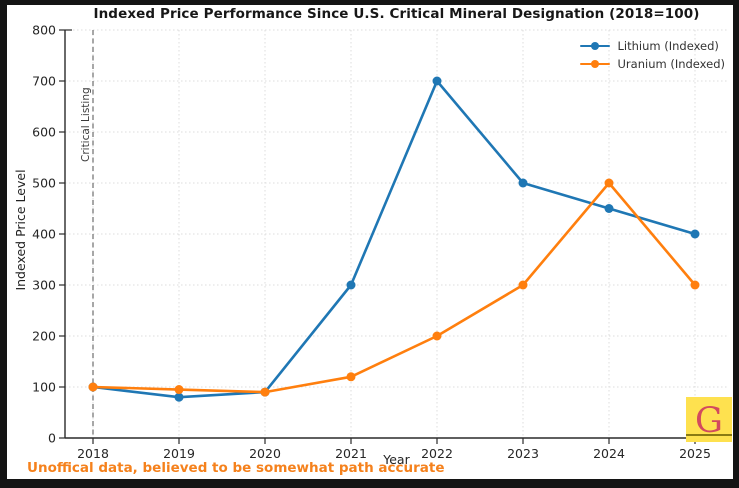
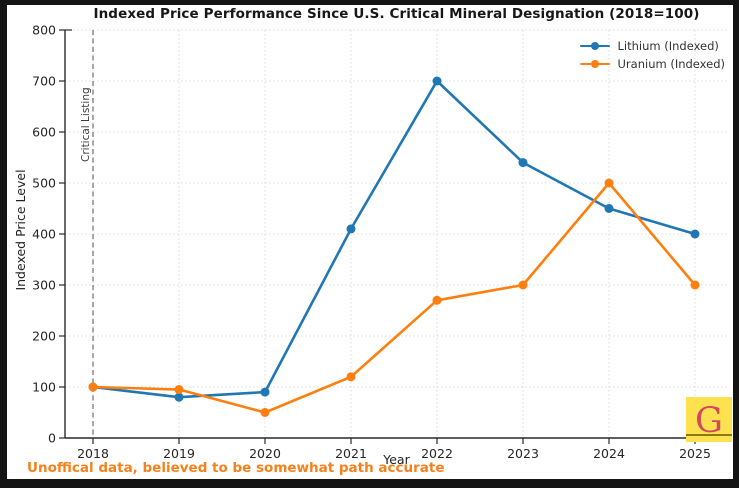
Uranium (Indexed)/2020: 90 -> 50
Lithium (Indexed)/2021: 300 -> 410
Uranium (Indexed)/2022: 200 -> 270
Lithium (Indexed)/2023: 500 -> 540
